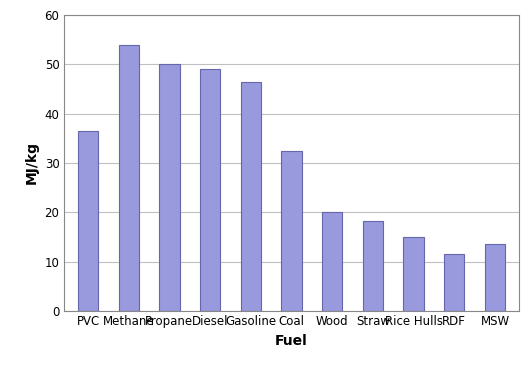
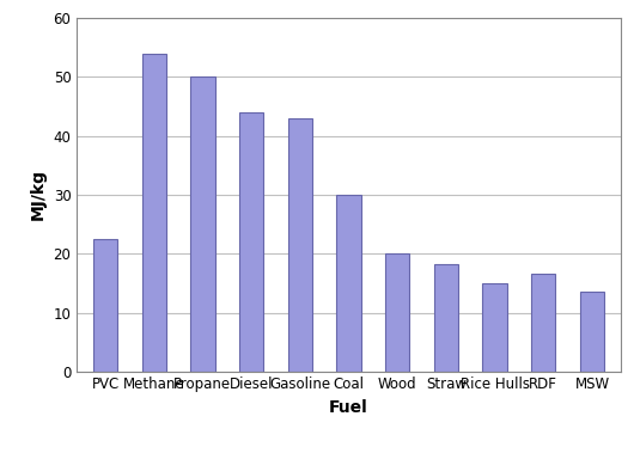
PVC: 36.5 -> 22.5
Diesel: 49.0 -> 44.0
Gasoline: 46.5 -> 43.0
Coal: 32.5 -> 30.0
RDF: 11.5 -> 16.5
